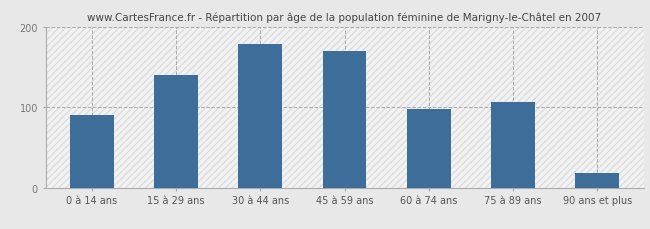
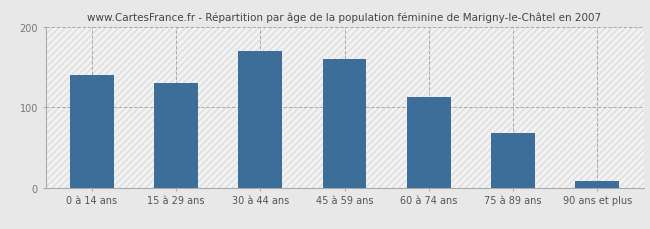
0 à 14 ans: 90 -> 140
15 à 29 ans: 140 -> 130
30 à 44 ans: 178 -> 170
45 à 59 ans: 170 -> 160
60 à 74 ans: 98 -> 113
75 à 89 ans: 106 -> 68
90 ans et plus: 18 -> 8
